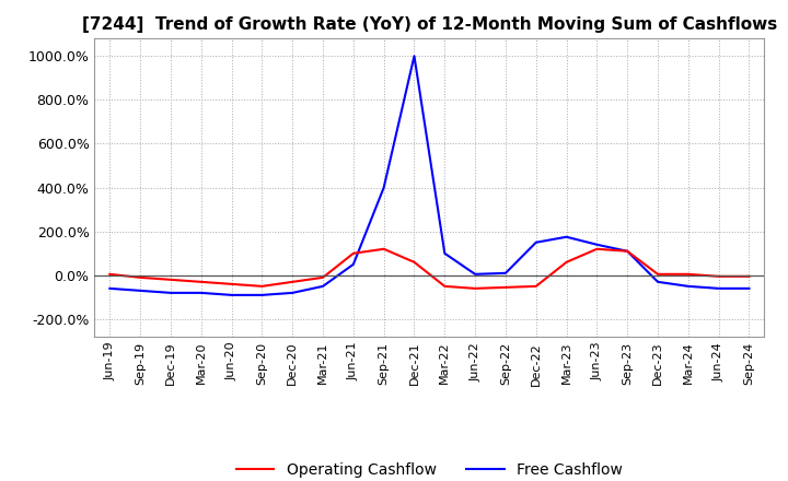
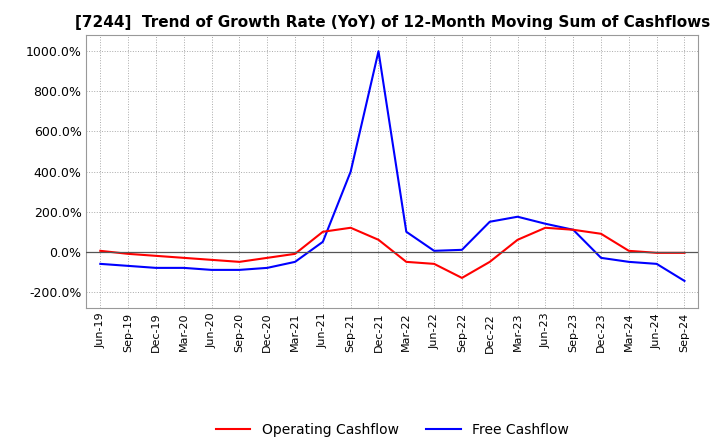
Operating Cashflow/Sep-22: -55% -> -130%
Operating Cashflow/Dec-23: 5% -> 90%
Free Cashflow/Sep-24: -60% -> -145%
